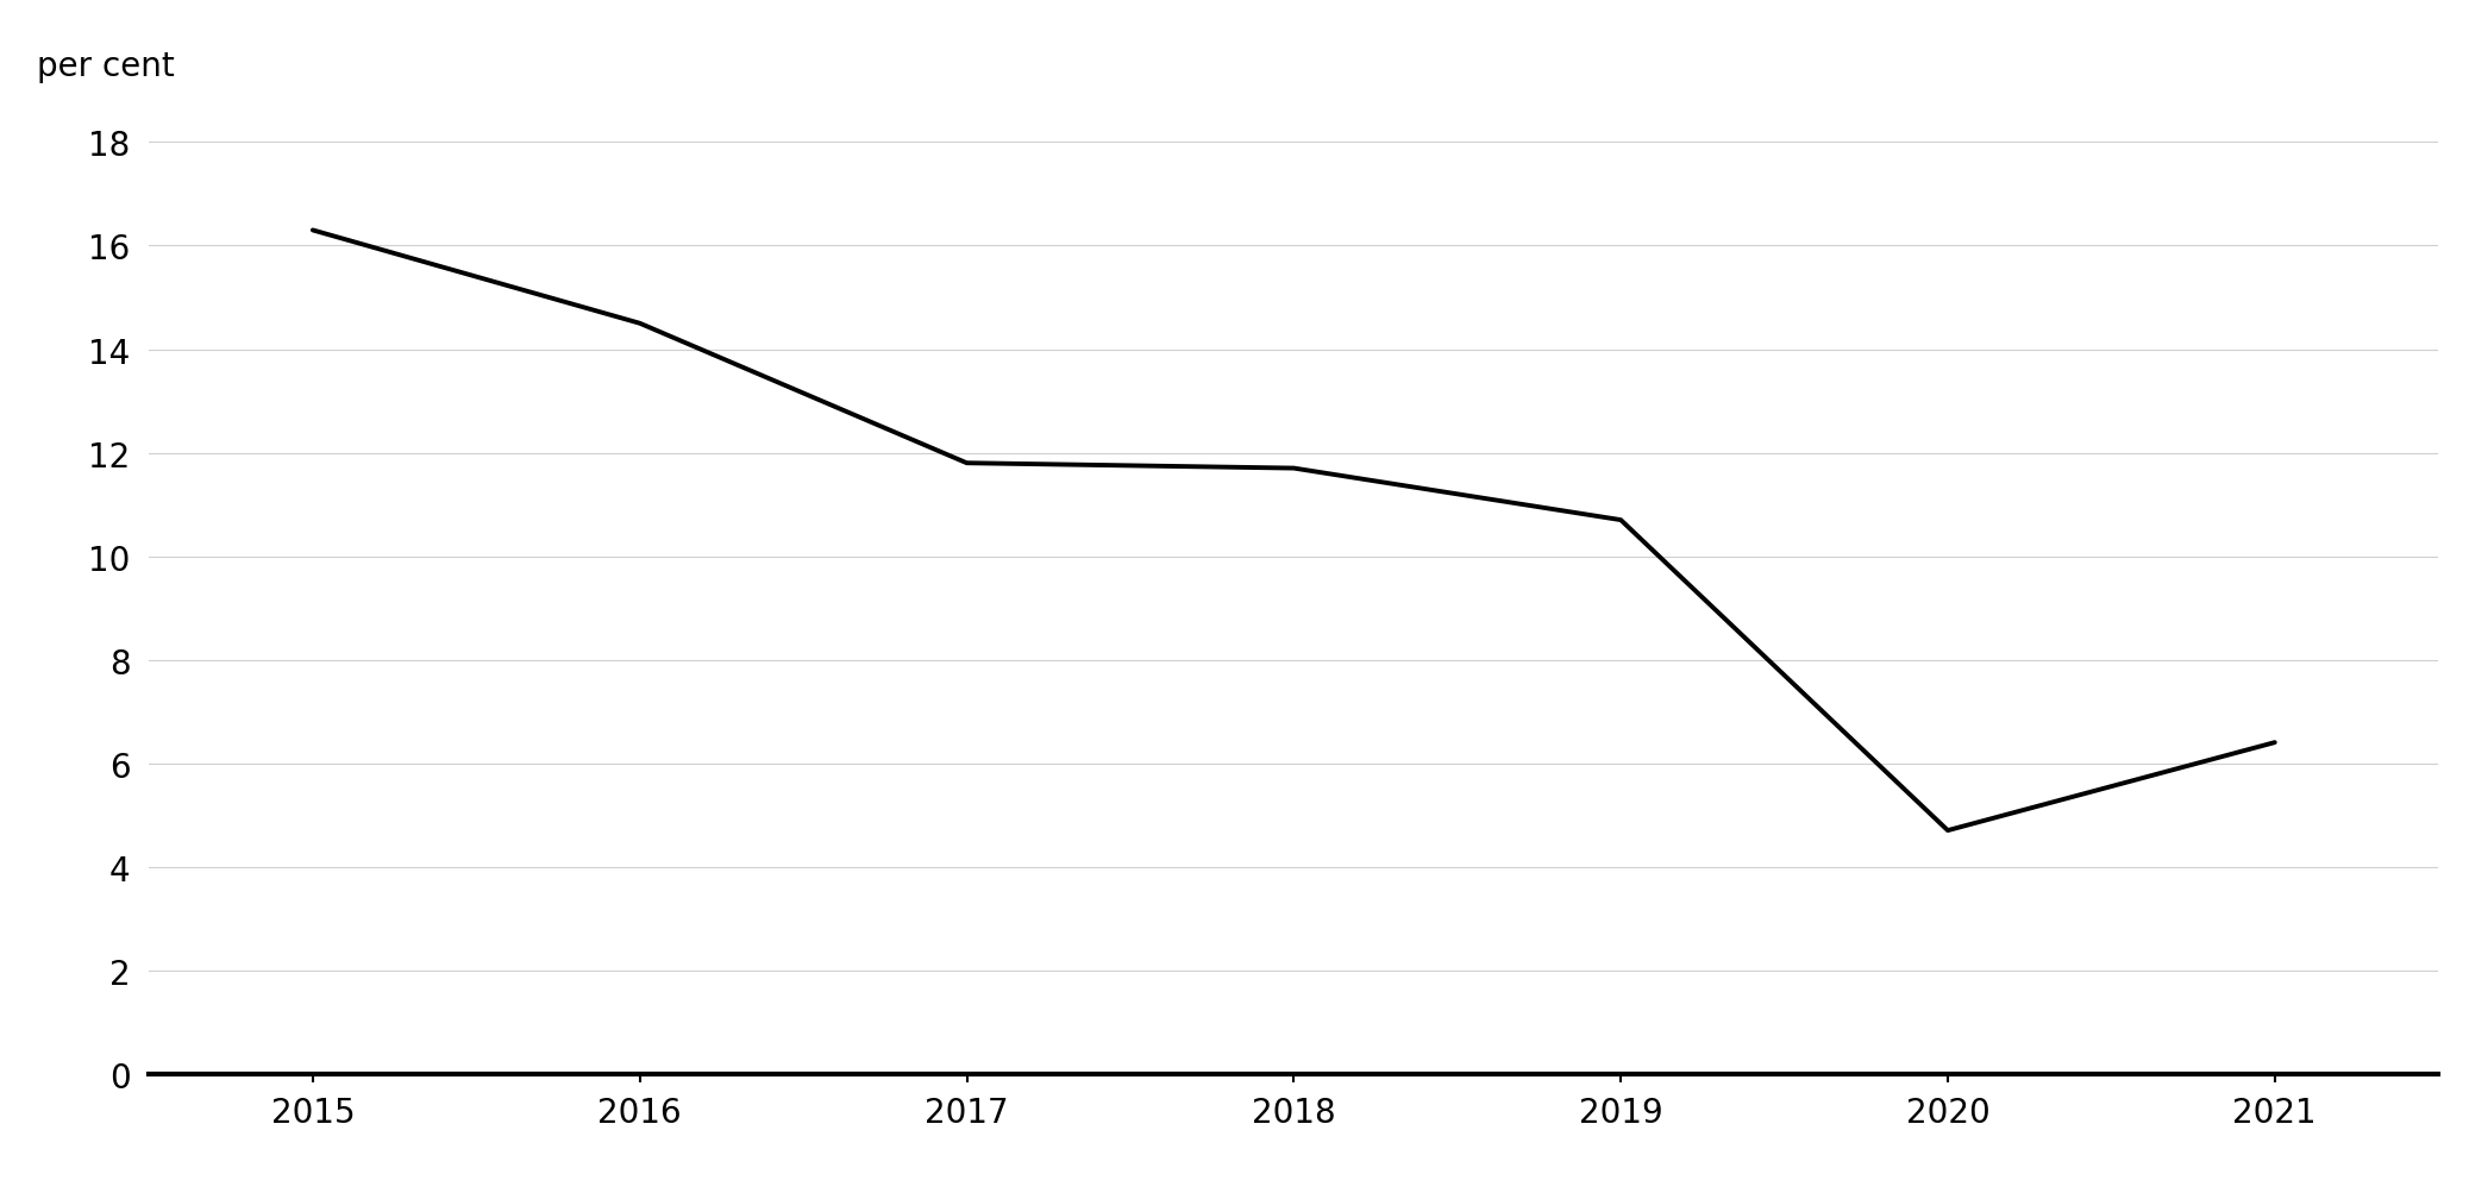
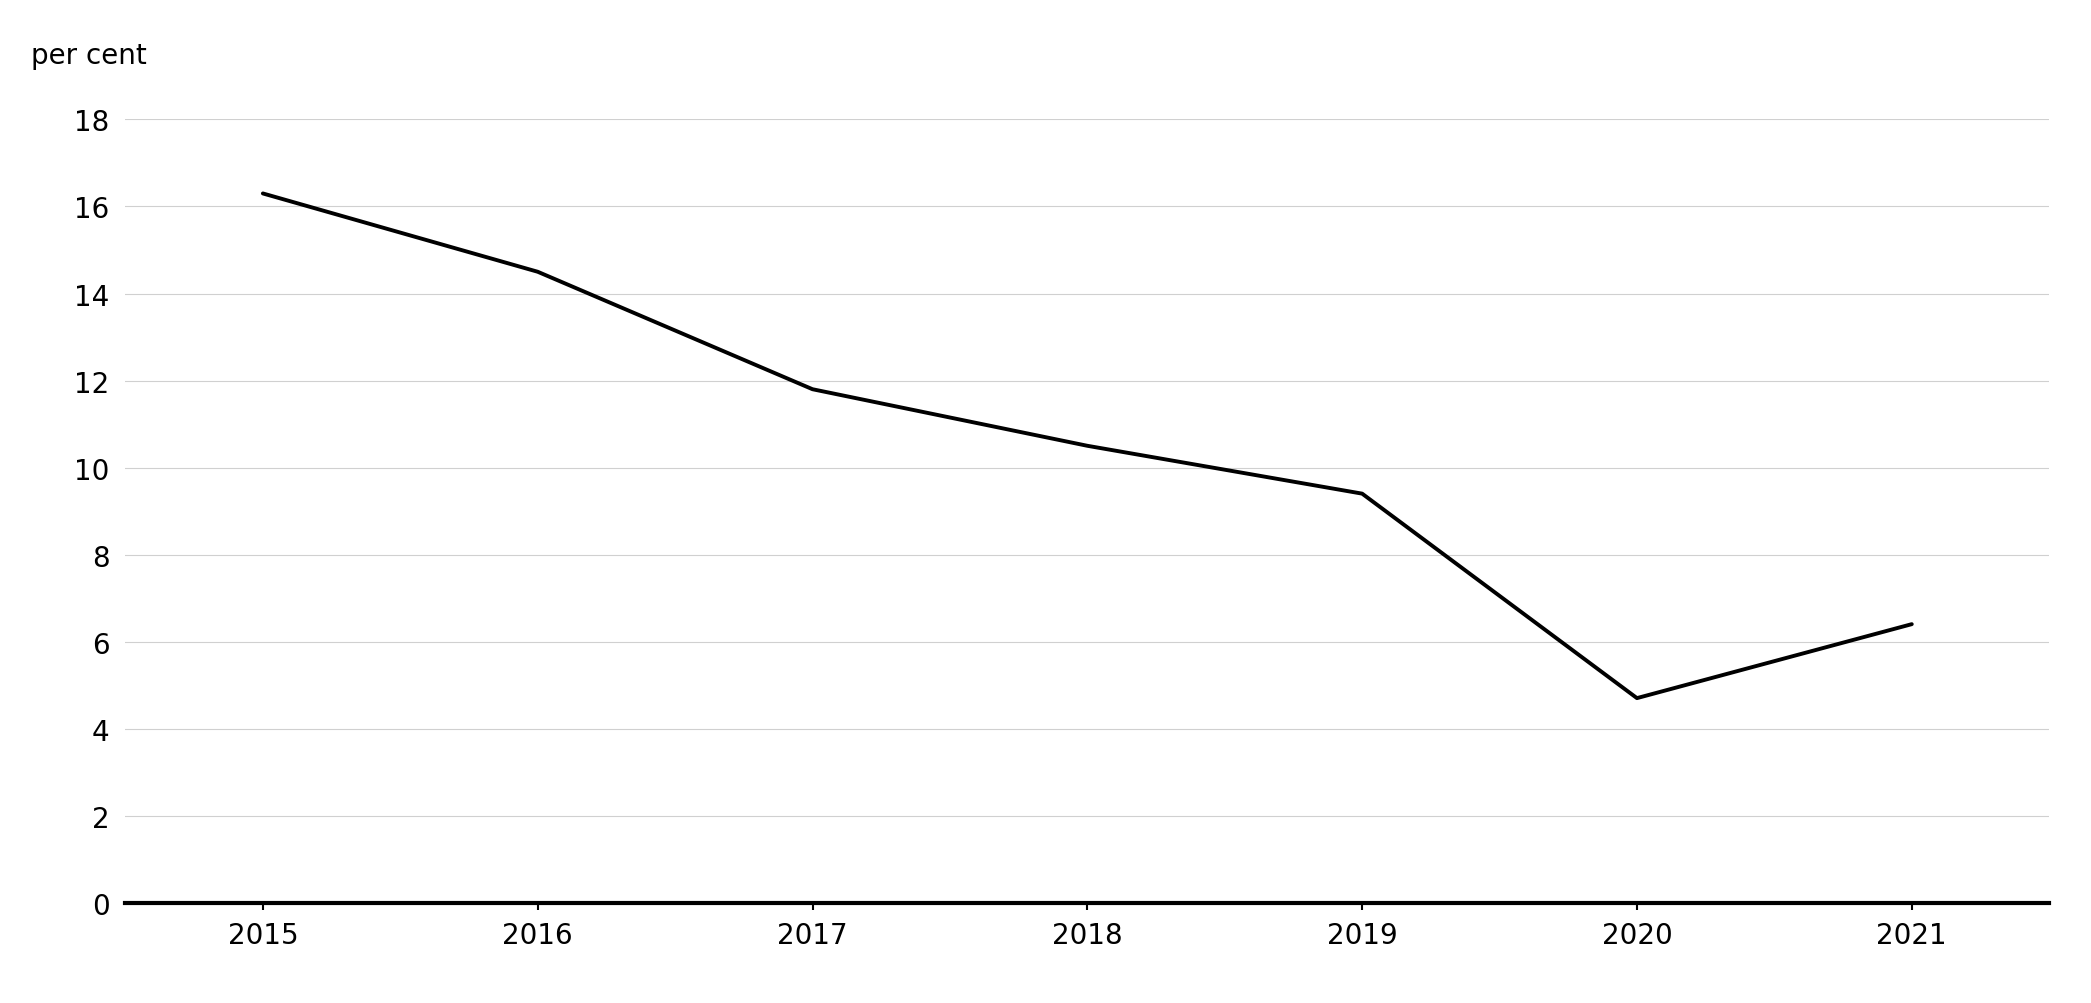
2018: 11.7 -> 10.5
2019: 10.7 -> 9.4
